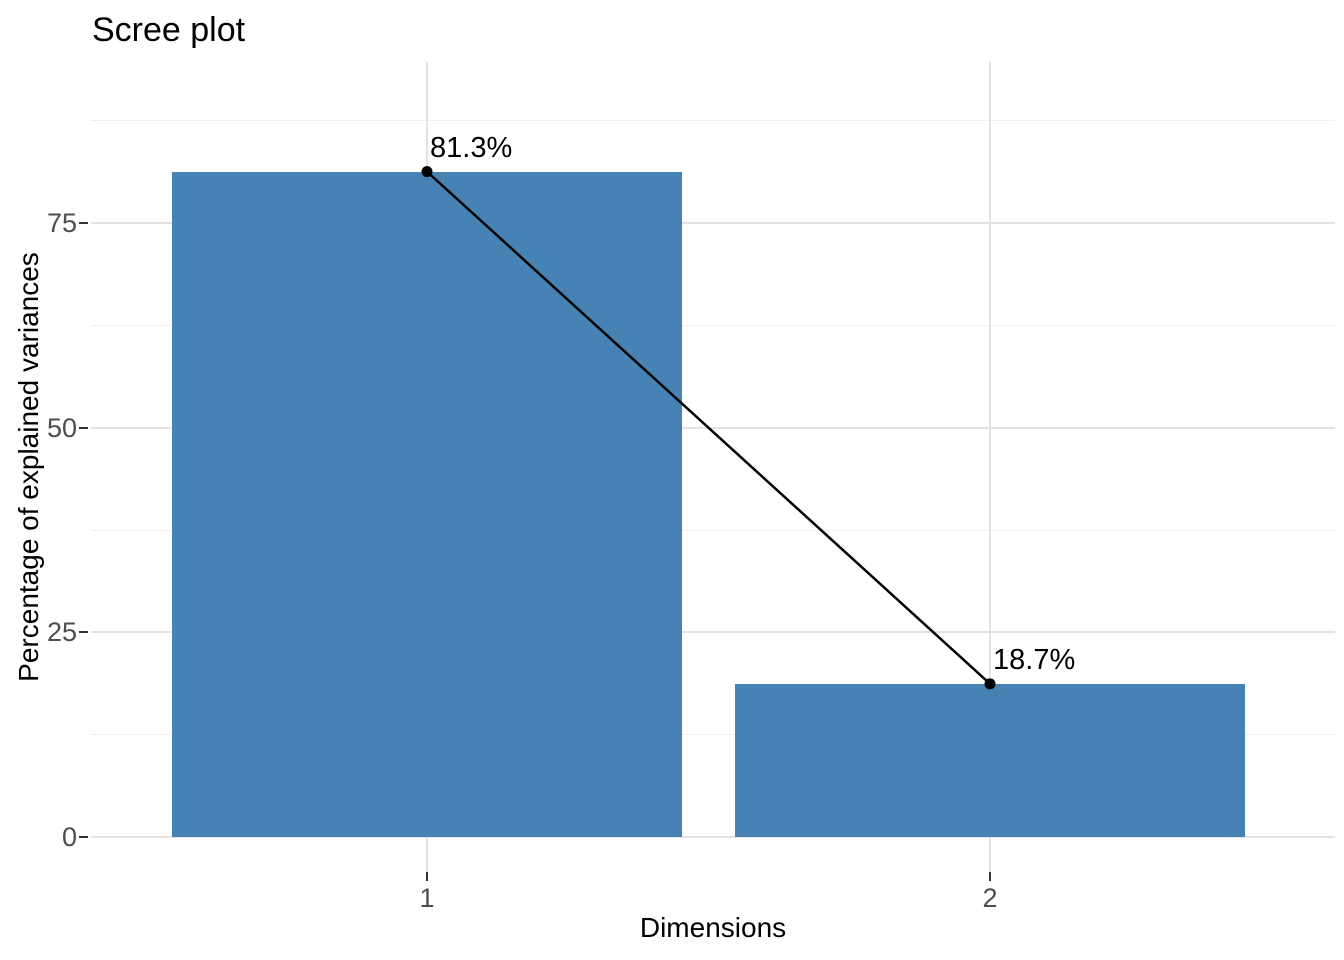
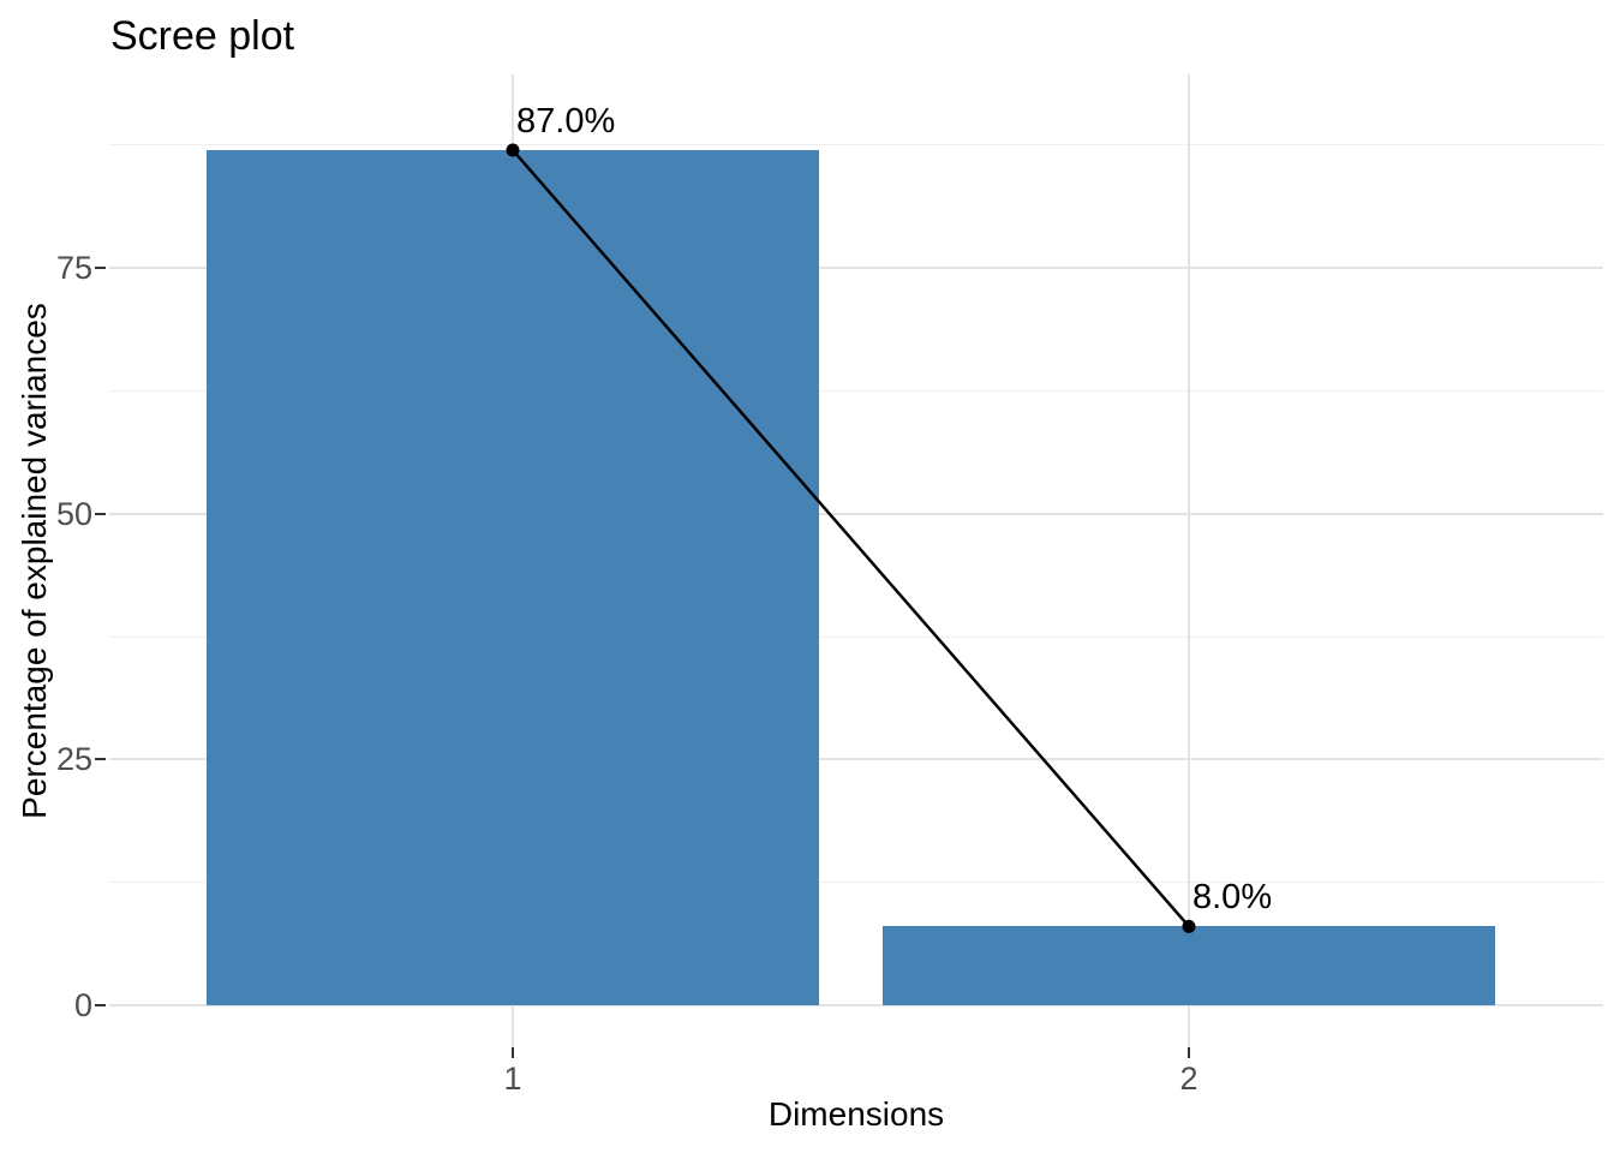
1: 81.3% -> 87.0%
2: 18.7% -> 8.0%
